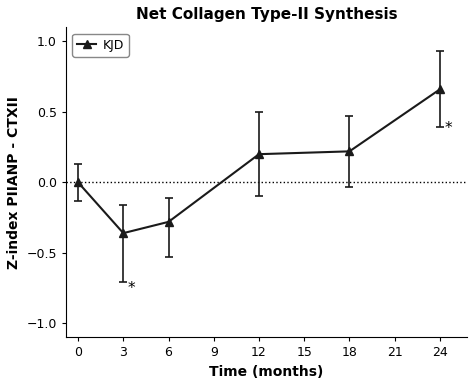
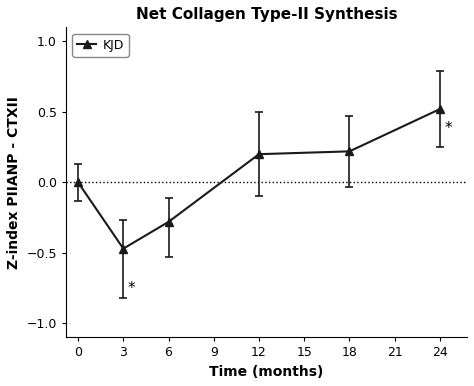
3: -0.36 -> -0.47
24: 0.66 -> 0.52
